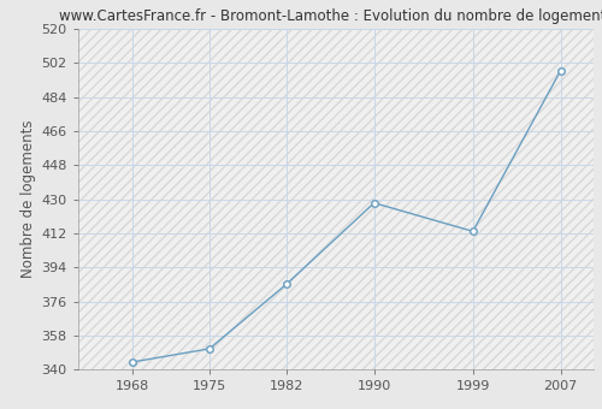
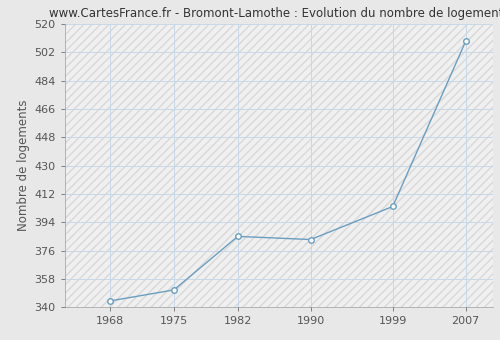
1990: 428 -> 383
1999: 413 -> 404
2007: 498 -> 509
